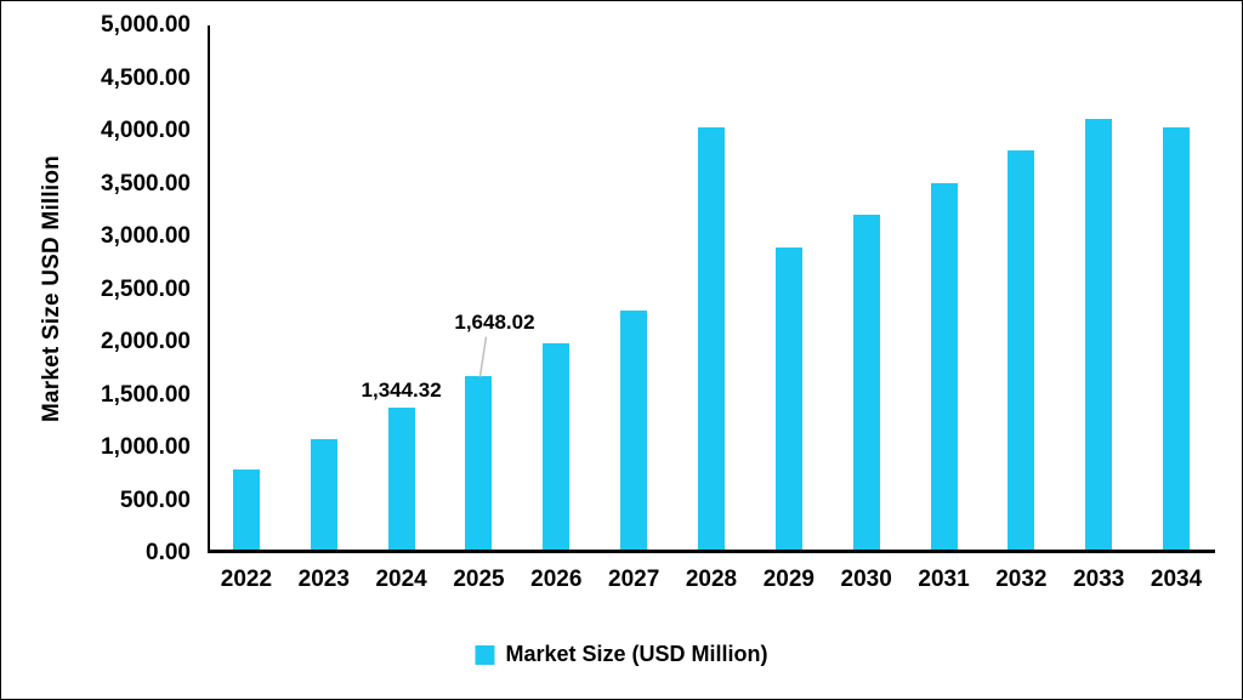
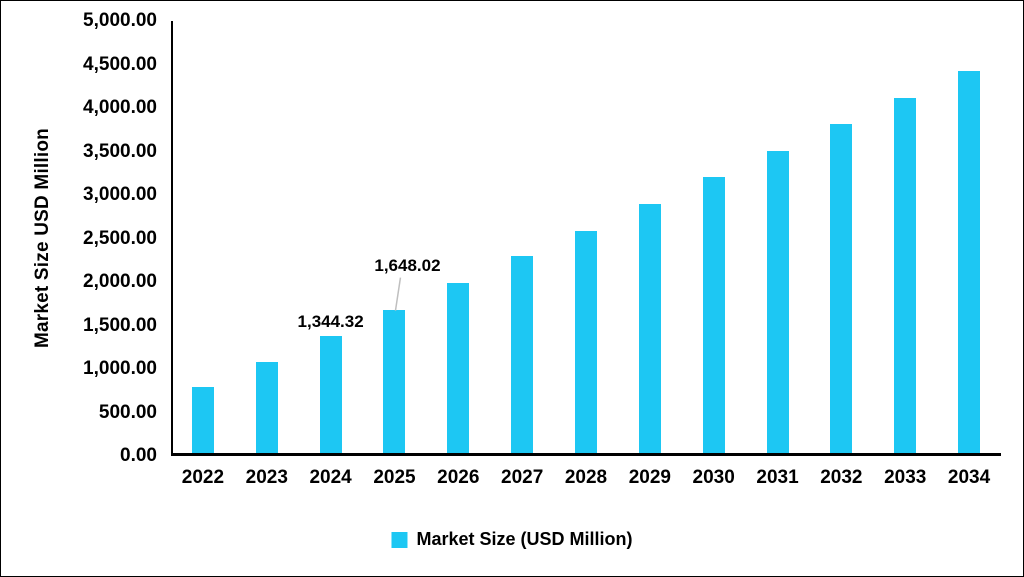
2028: 4000 -> 2600
2034: 4000 -> 4400
